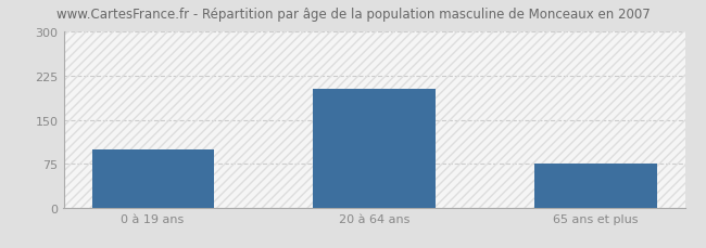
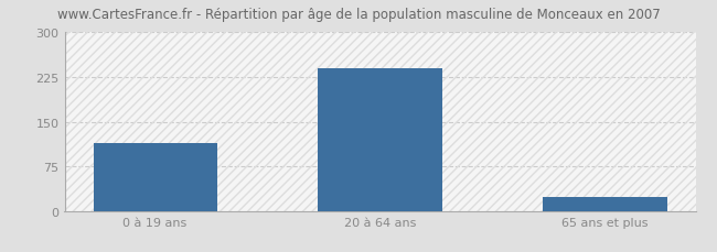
0 à 19 ans: 100 -> 115
20 à 64 ans: 202 -> 240
65 ans et plus: 76 -> 25
